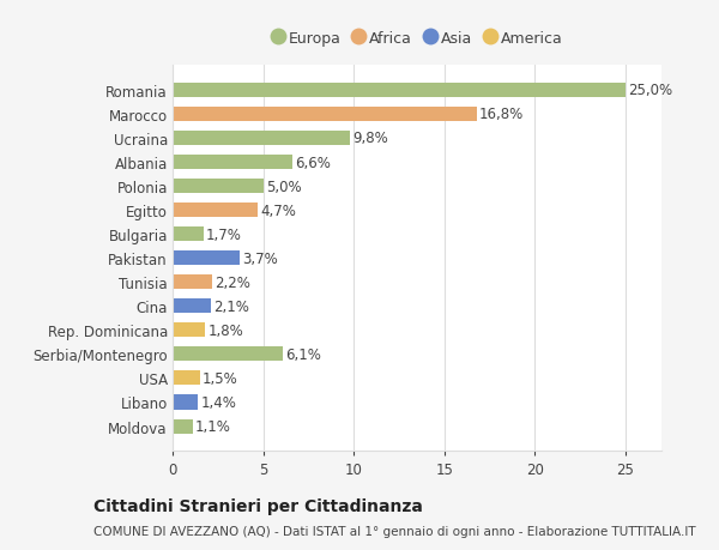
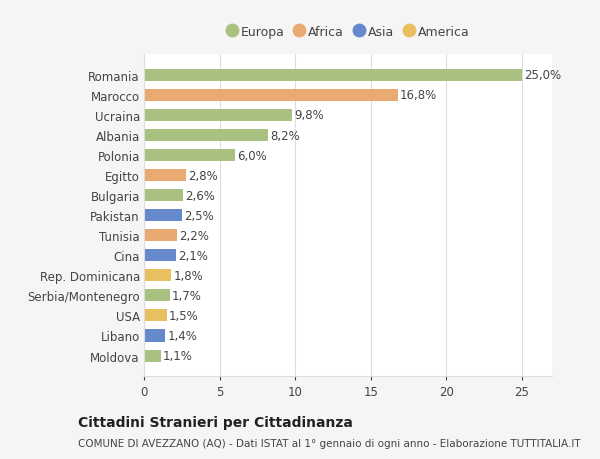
Albania: 6,6% -> 8,2%
Polonia: 5,0% -> 6,0%
Egitto: 4,7% -> 2,8%
Bulgaria: 1,7% -> 2,6%
Pakistan: 3,7% -> 2,5%
Serbia/Montenegro: 6,1% -> 1,7%
